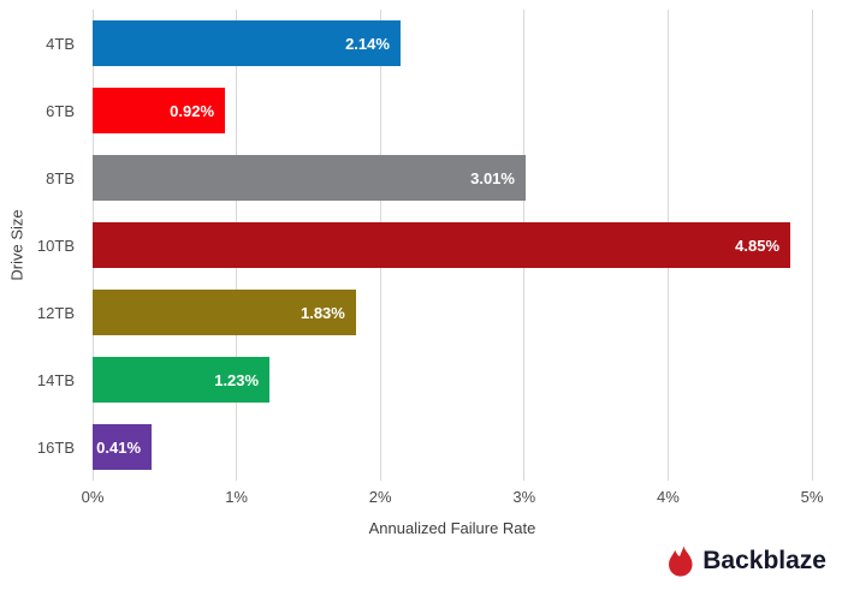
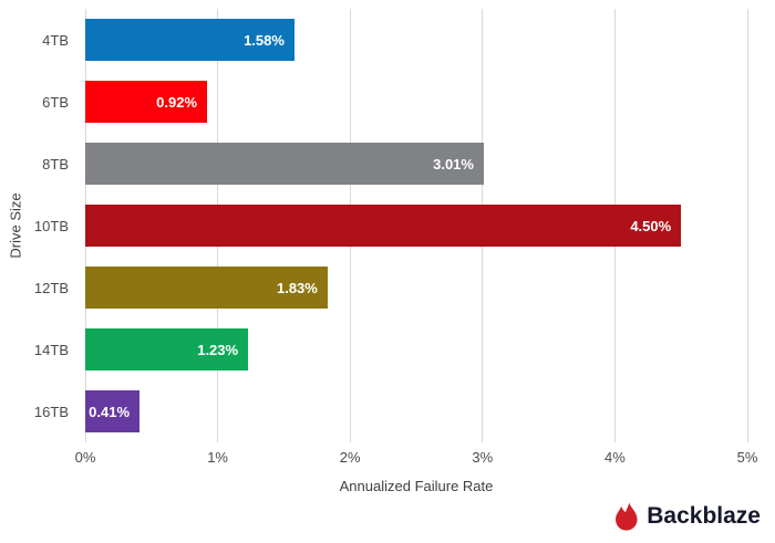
4TB: 2.14% -> 1.58%
10TB: 4.85% -> 4.50%
